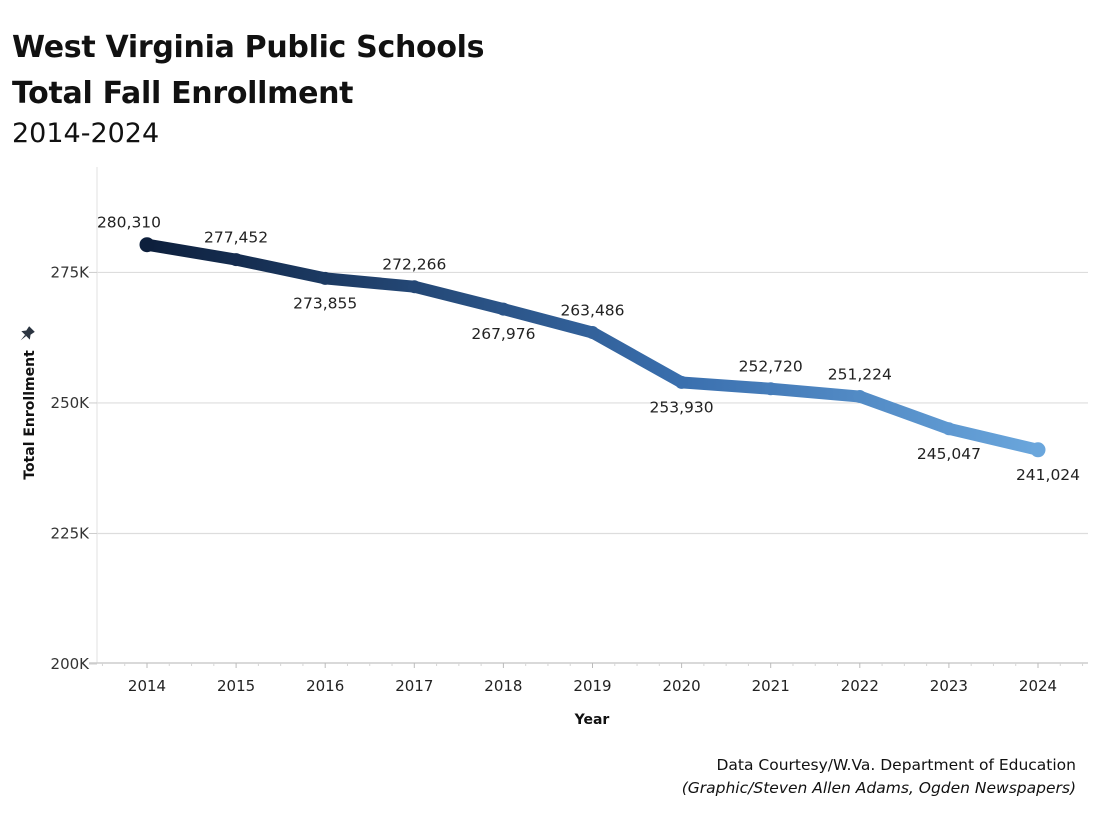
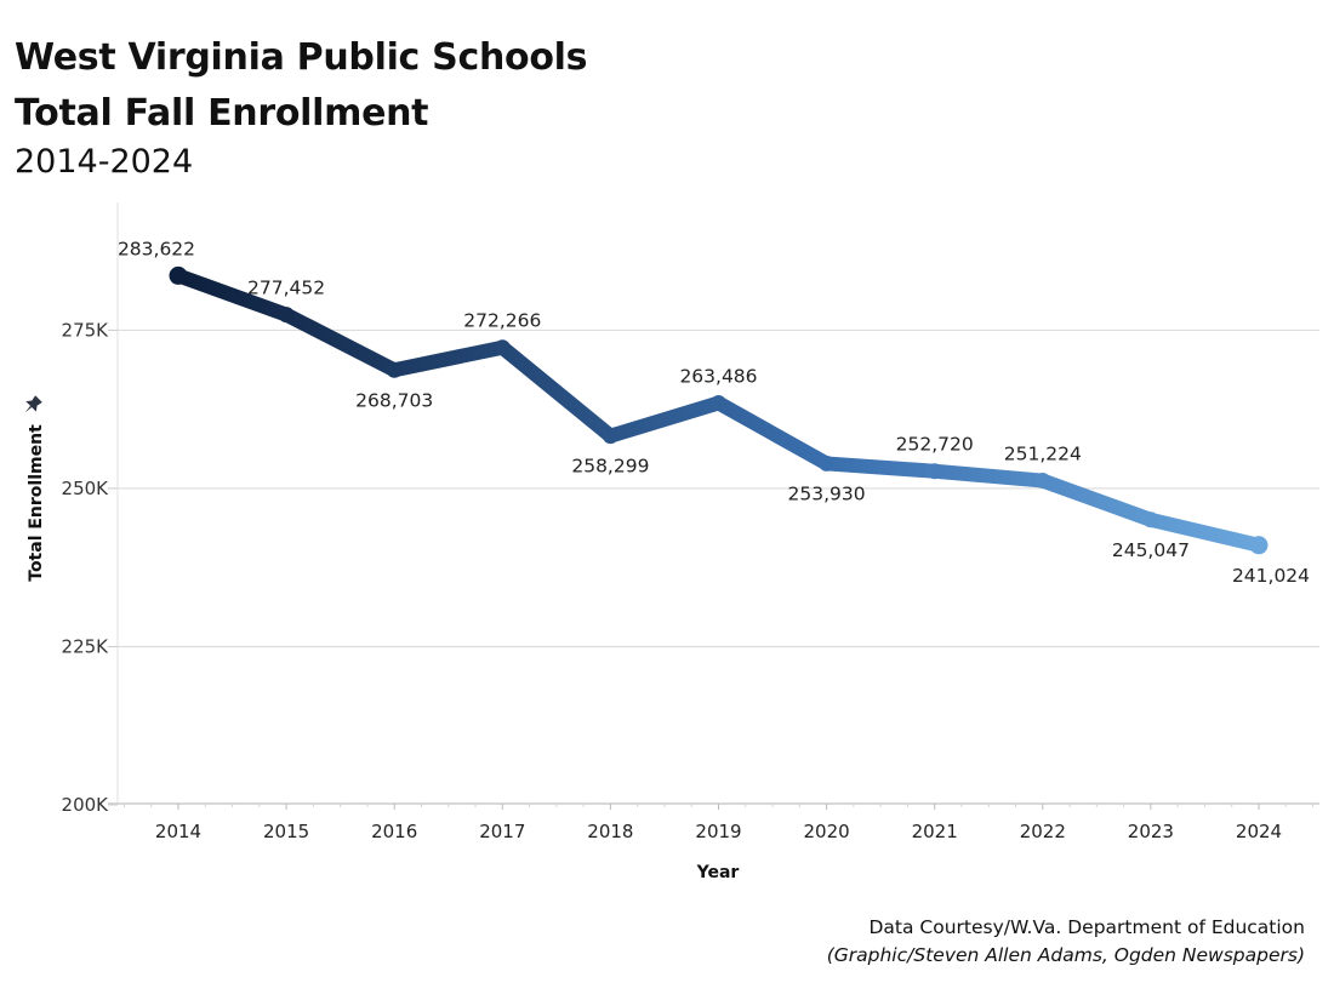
2014: 280,310 -> 283,622
2016: 273,855 -> 268,703
2018: 267,976 -> 258,299
